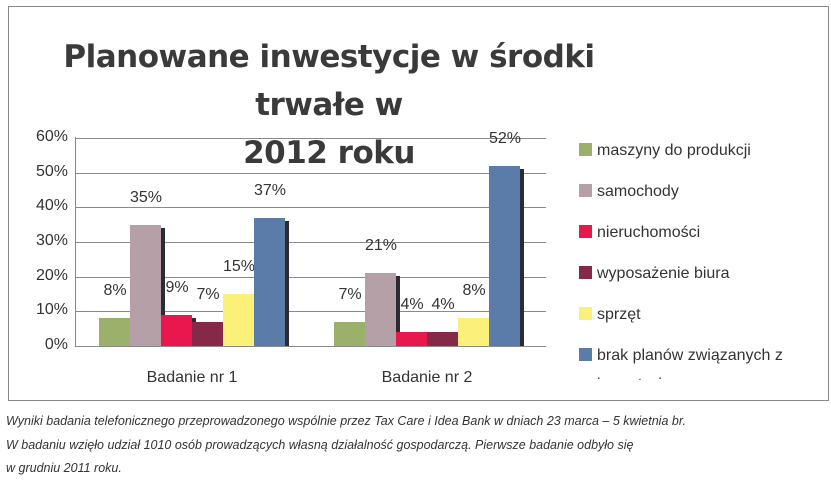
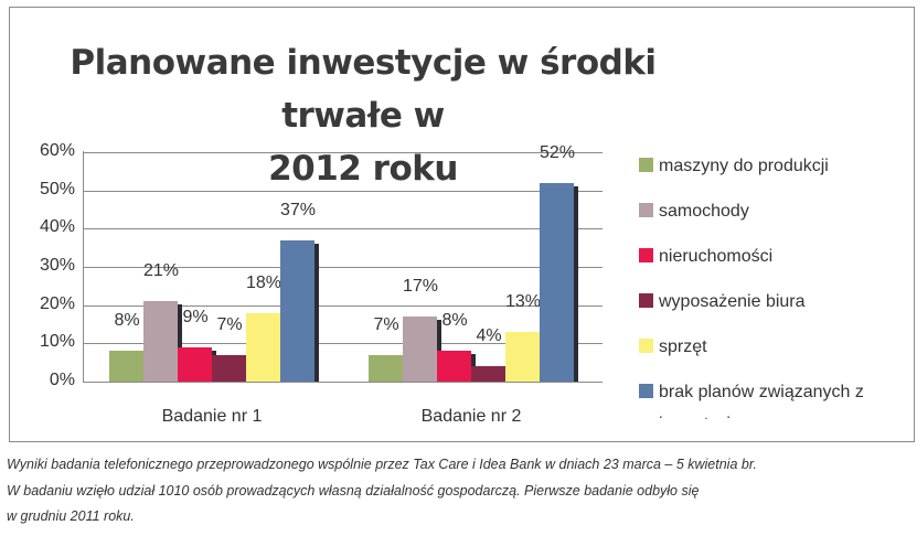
samochody/Badanie nr 1: 35% -> 21%
sprzęt/Badanie nr 1: 15% -> 18%
samochody/Badanie nr 2: 21% -> 17%
nieruchomości/Badanie nr 2: 4% -> 8%
sprzęt/Badanie nr 2: 8% -> 13%
